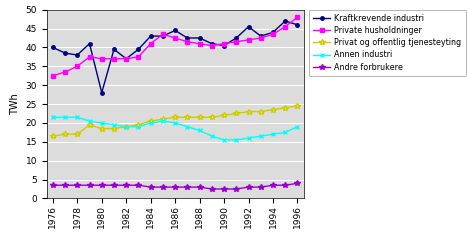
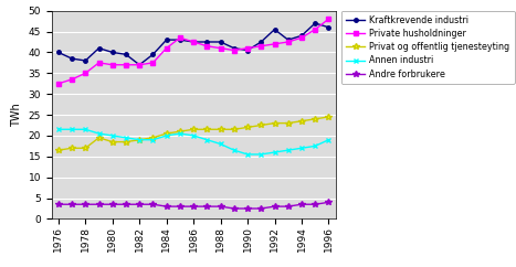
Kraftkrevende industri/1980: 28.0 -> 40.0
Kraftkrevende industri/1986: 44.5 -> 42.5
